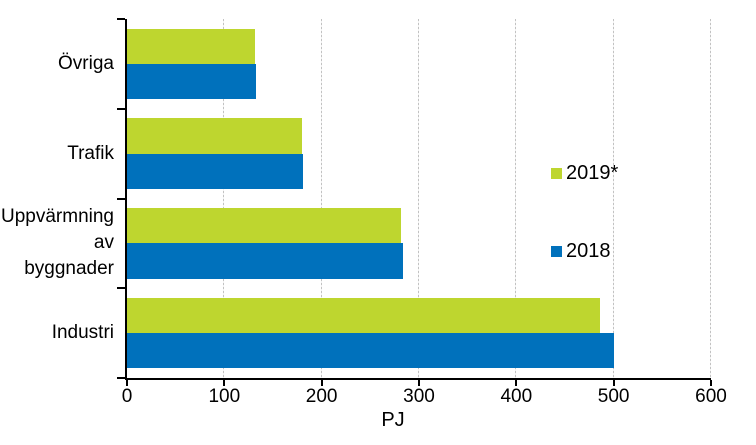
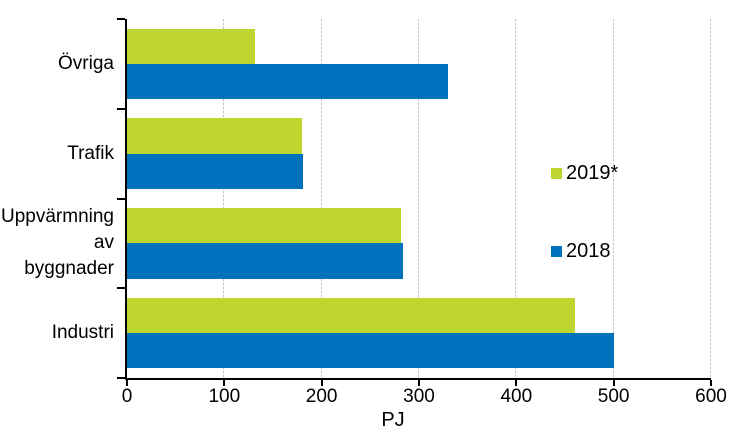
2018/Övriga: 130 -> 330
2019*/Industri: 490 -> 460
